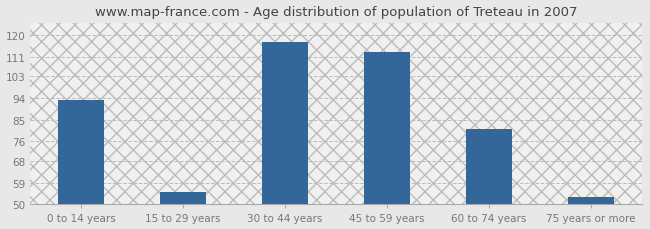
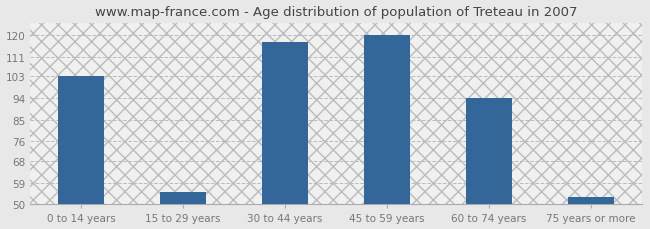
0 to 14 years: 93 -> 103
45 to 59 years: 113 -> 120
60 to 74 years: 81 -> 94
